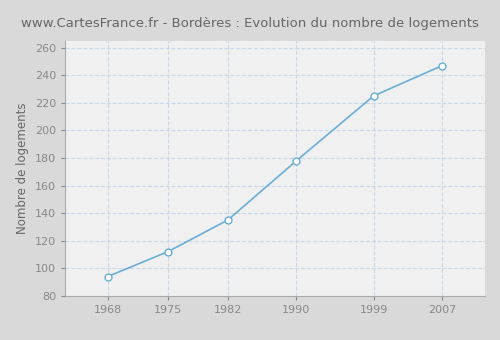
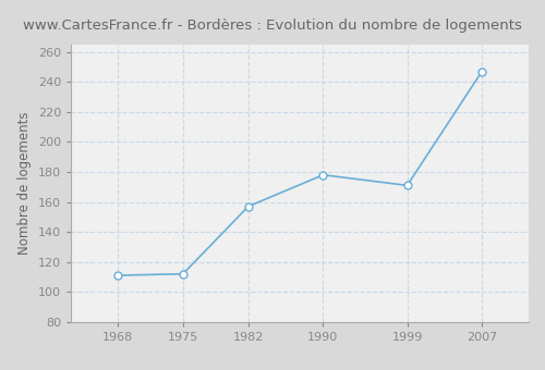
1968: 94 -> 111
1982: 135 -> 157
1999: 225 -> 171
